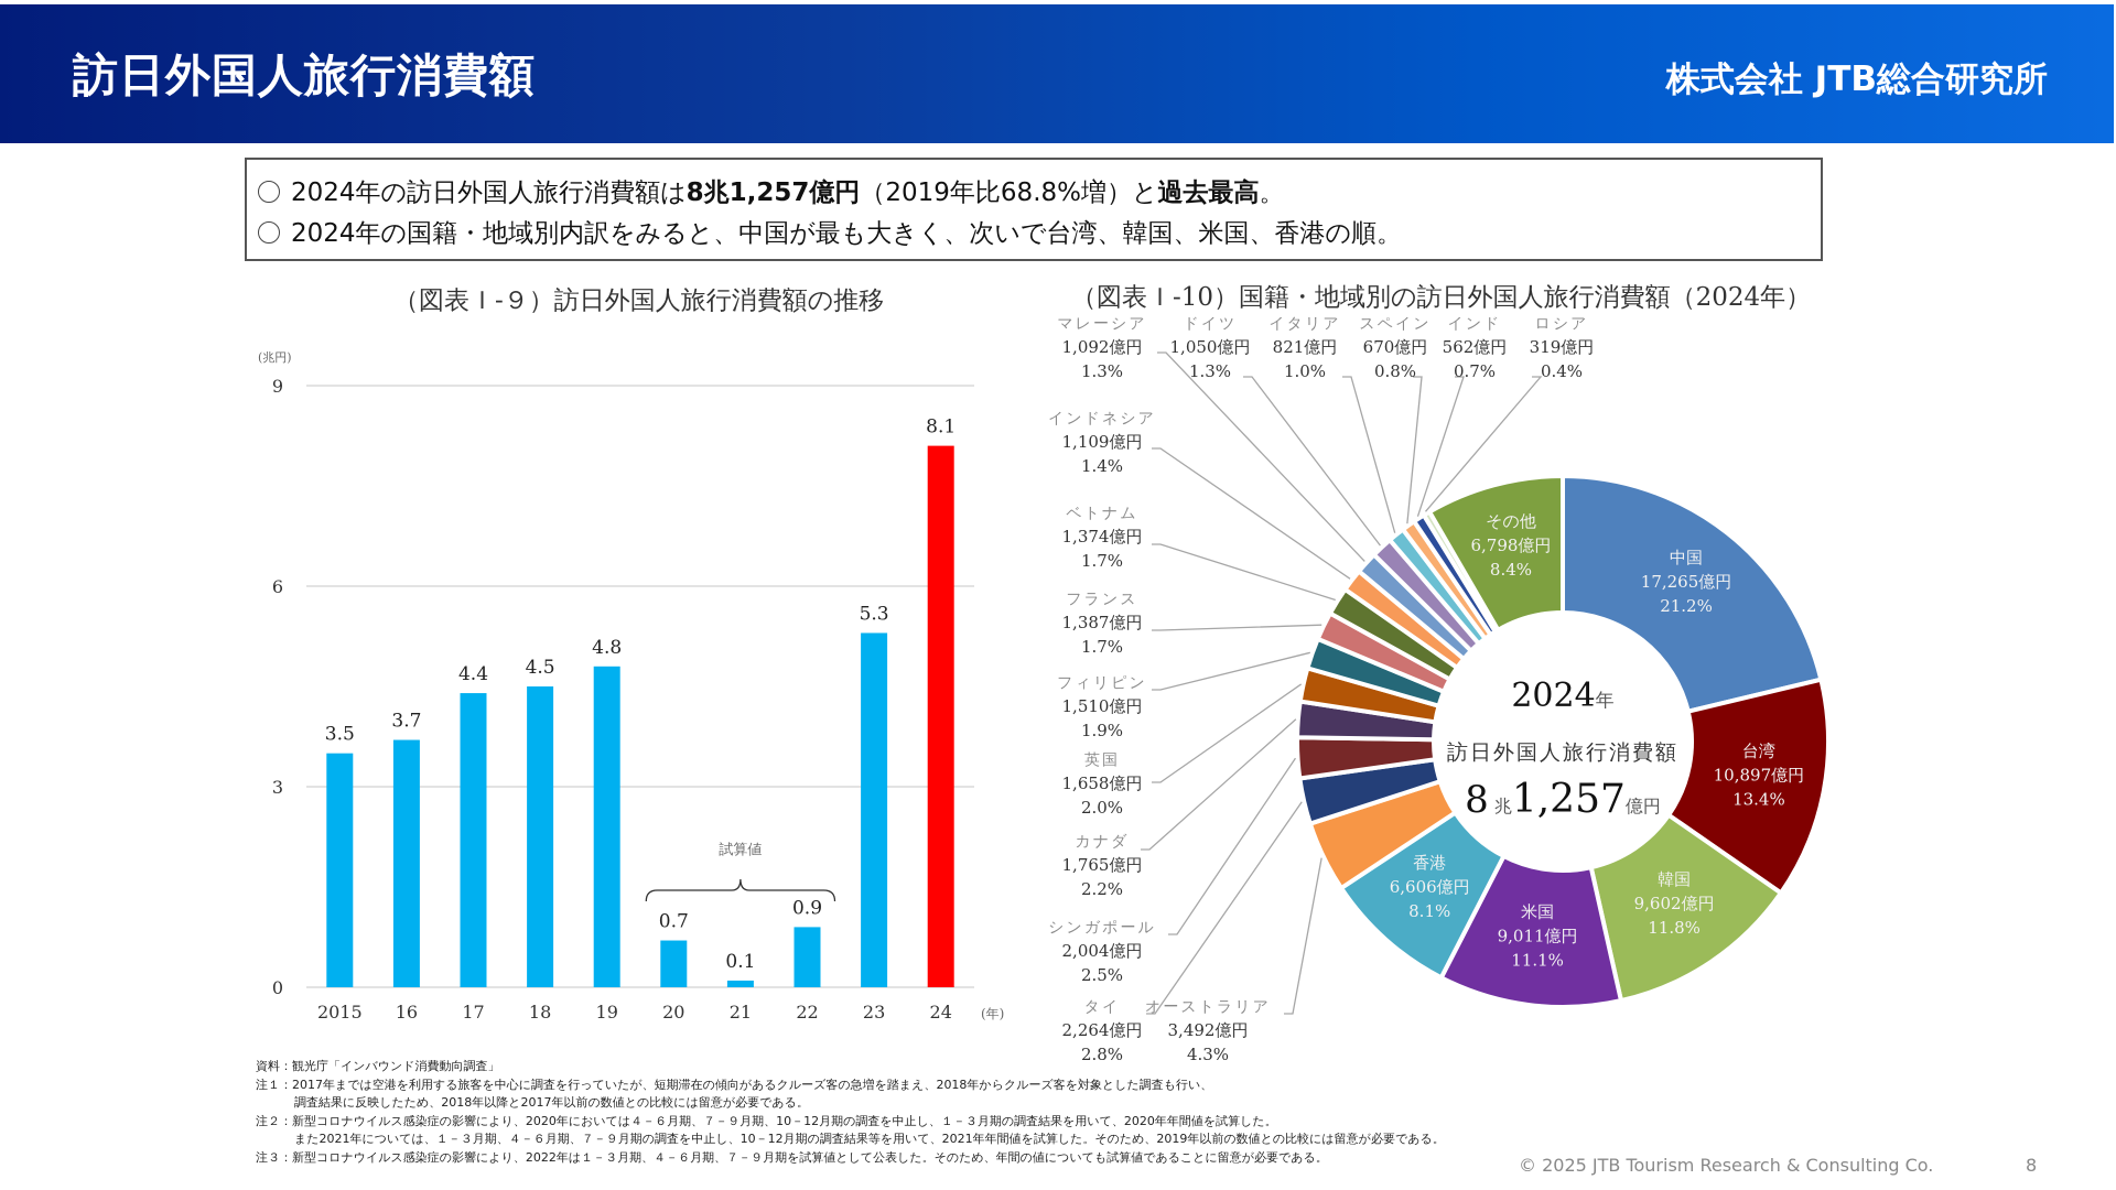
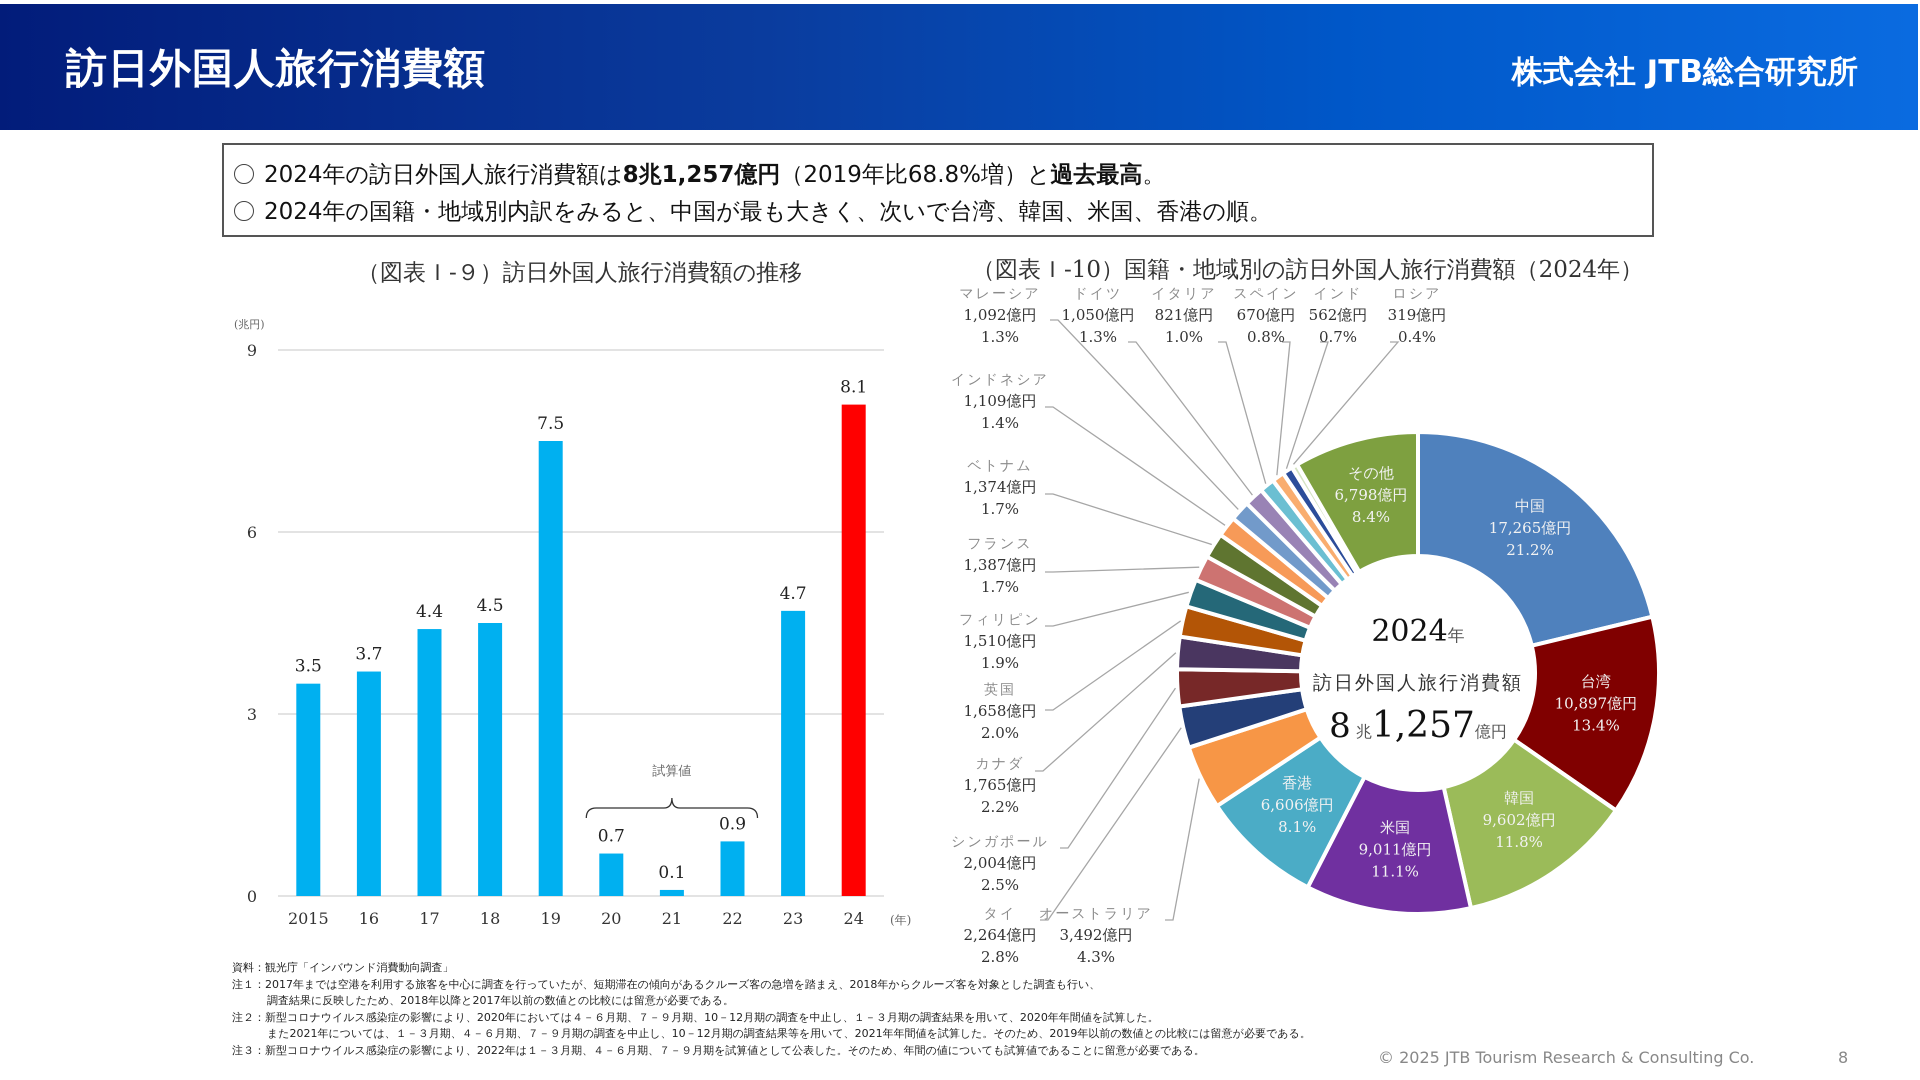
（図表Ｉ-９）訪日外国人旅行消費額の推移/19: 4.8 -> 7.5
（図表Ｉ-９）訪日外国人旅行消費額の推移/23: 5.3 -> 4.7
